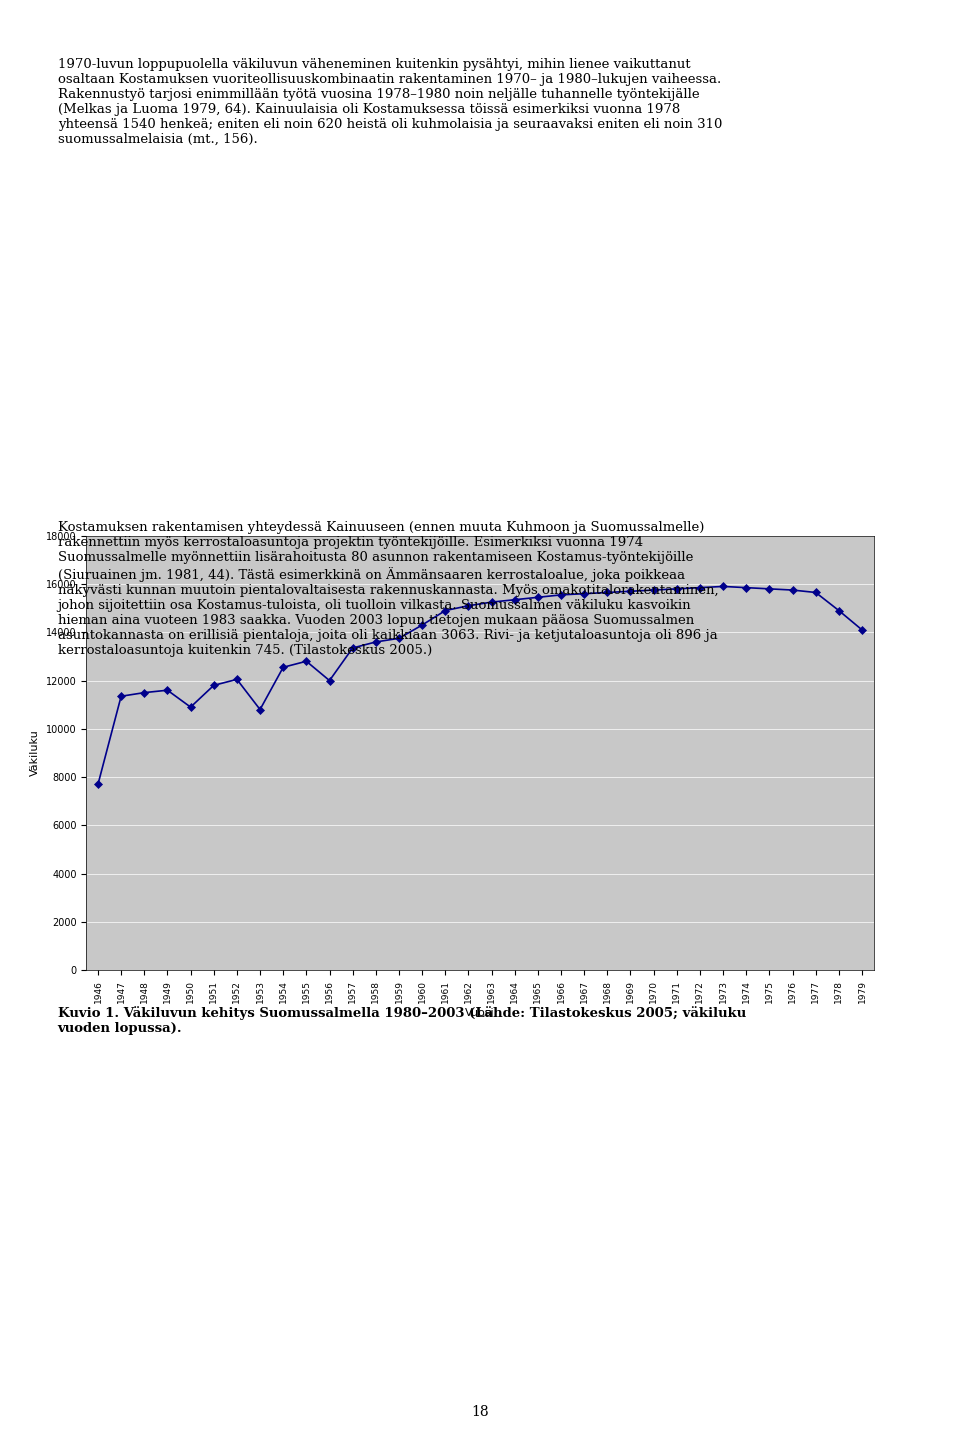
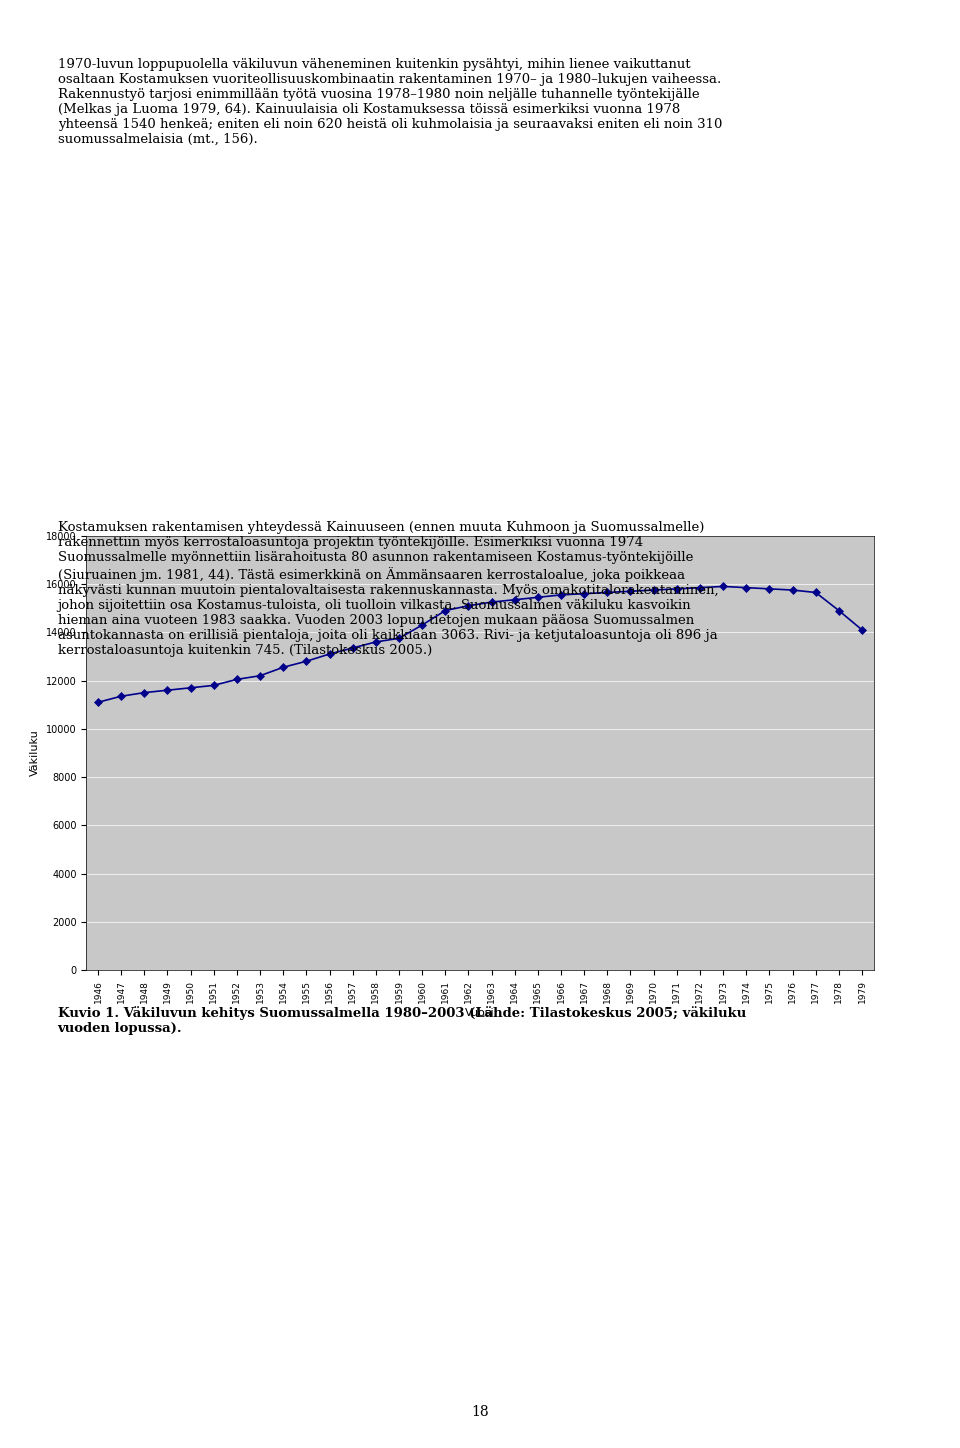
1946: 7700 -> 11100
1950: 10900 -> 11700
1953: 10800 -> 12200
1956: 12000 -> 13100
